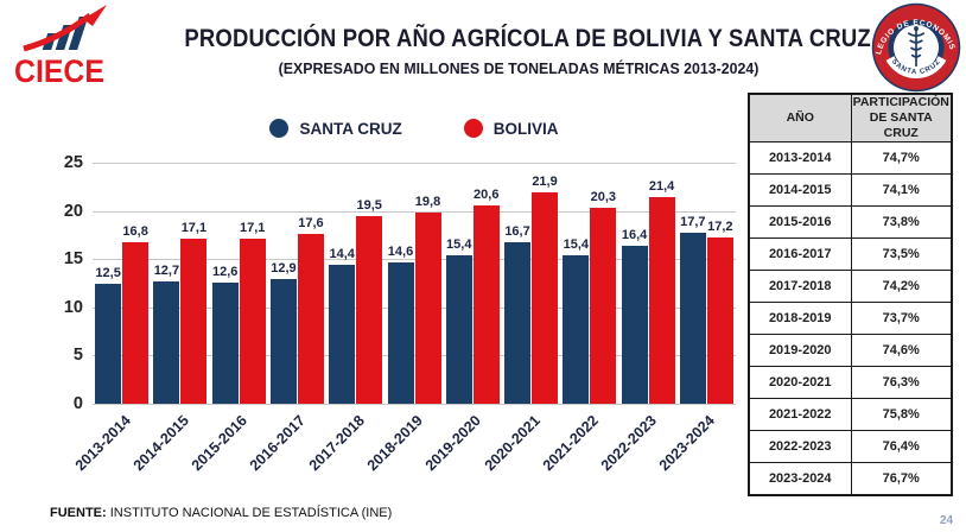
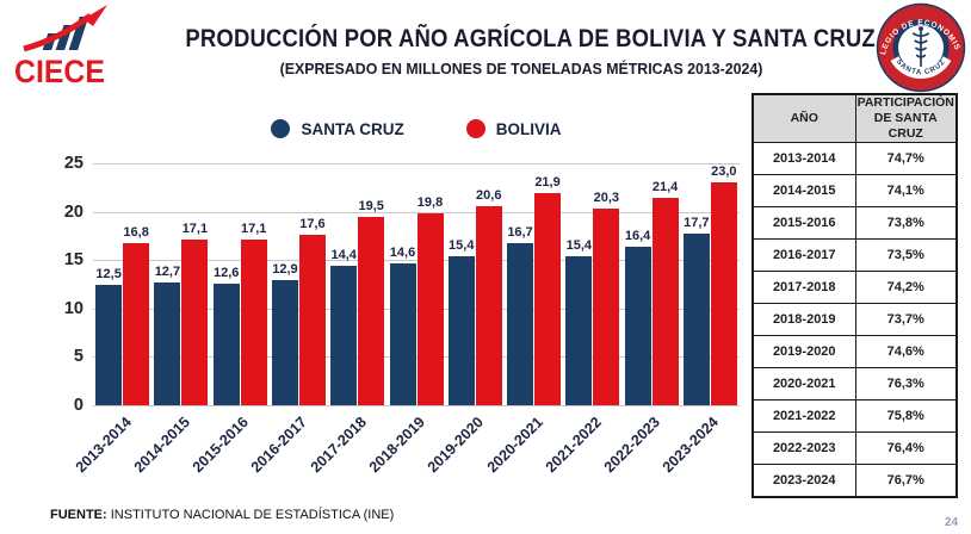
BOLIVIA/2023-2024: 17,2 -> 23,0
